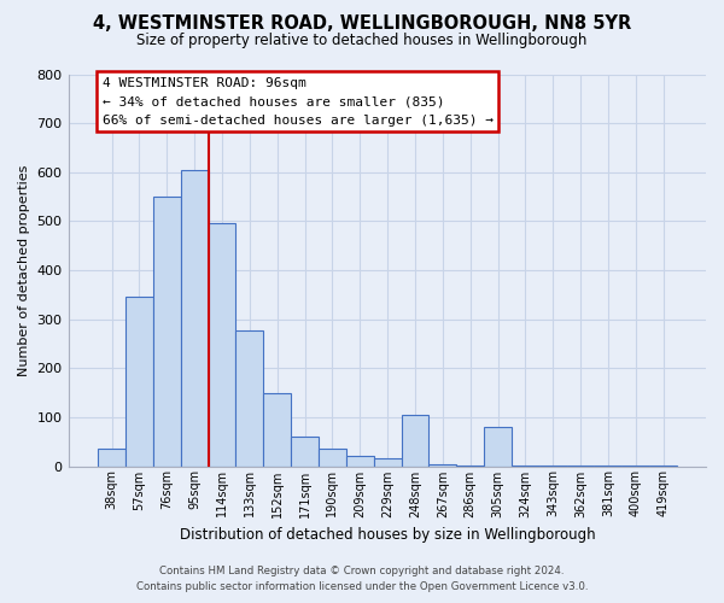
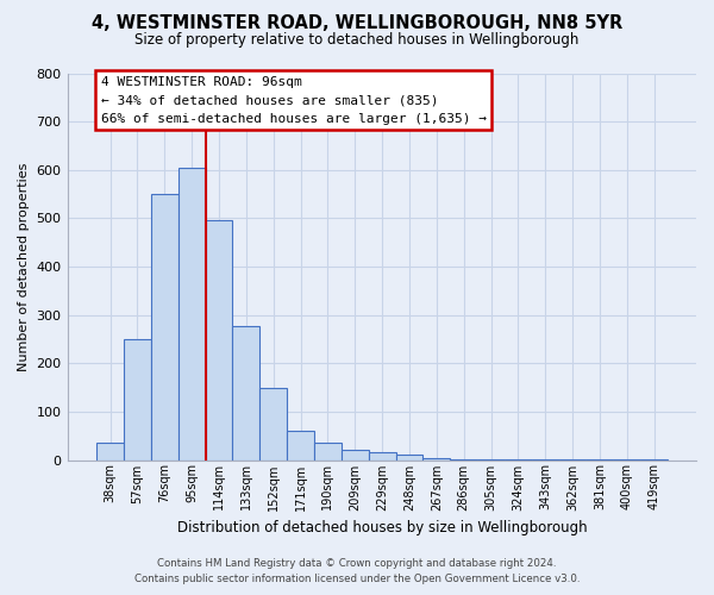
57sqm: 345 -> 250
248sqm: 105 -> 10
305sqm: 80 -> 1
